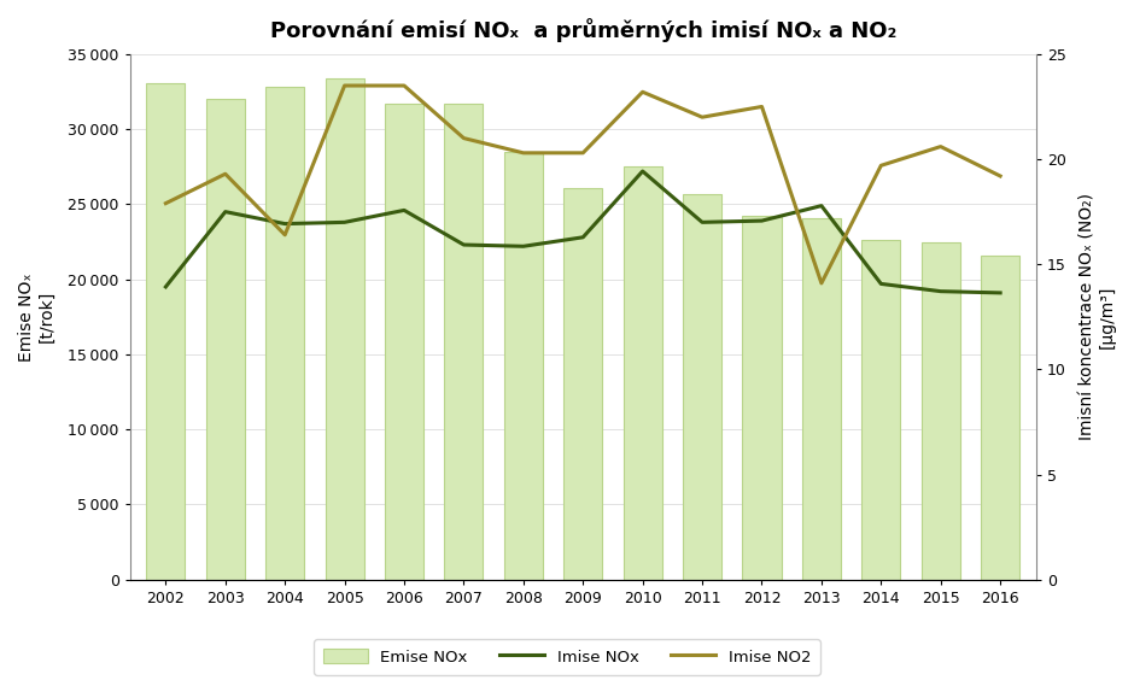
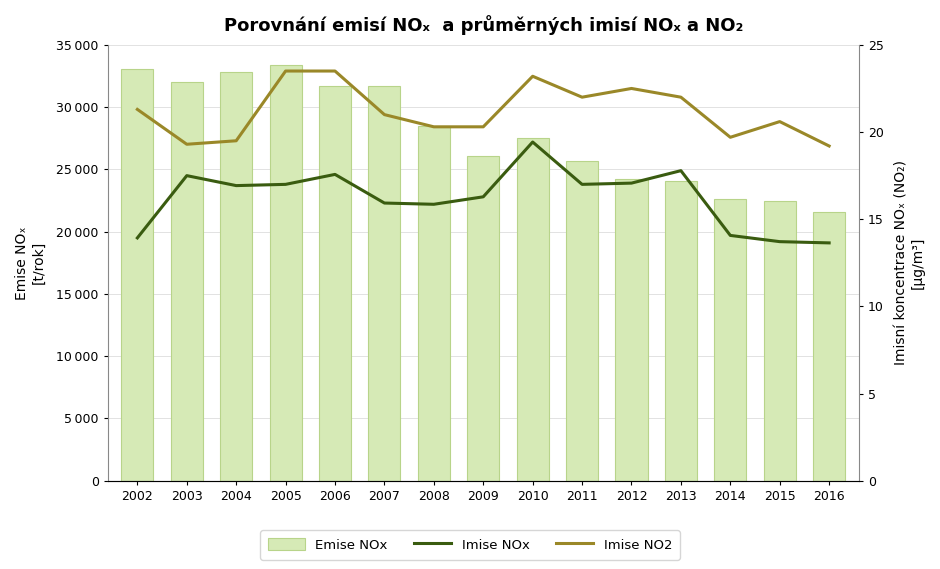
Imise NO2/2002: 17.9 -> 21.3
Imise NO2/2004: 16.4 -> 19.5
Imise NO2/2013: 14.1 -> 22.0
